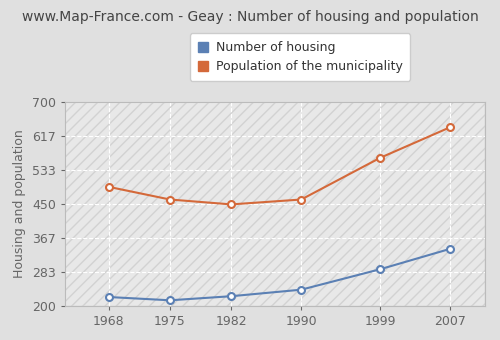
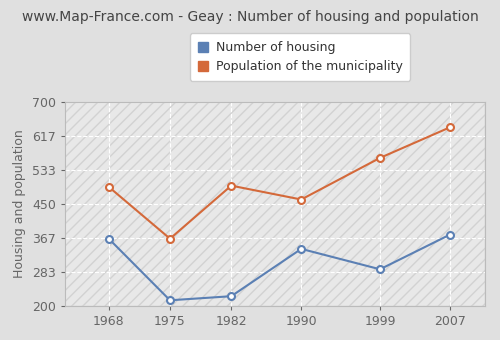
Number of housing/1968: 222 -> 365
Population of the municipality/1975: 461 -> 365
Population of the municipality/1982: 449 -> 495
Number of housing/1990: 240 -> 340
Number of housing/2007: 340 -> 375
